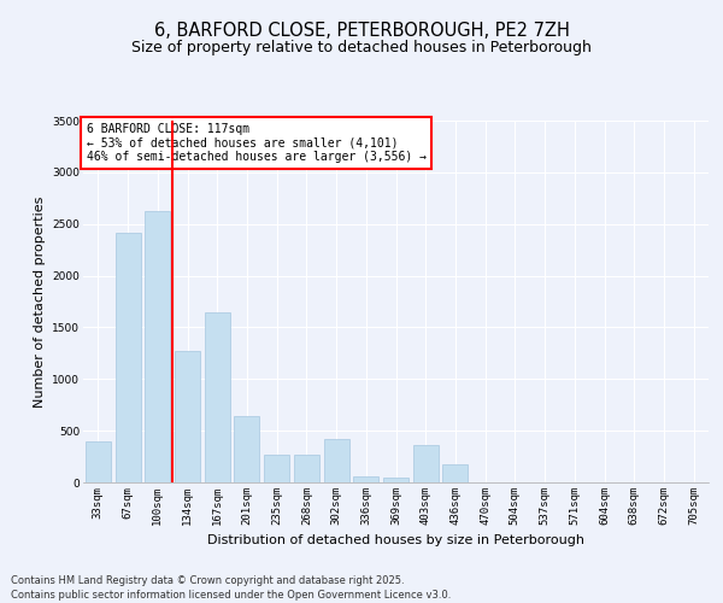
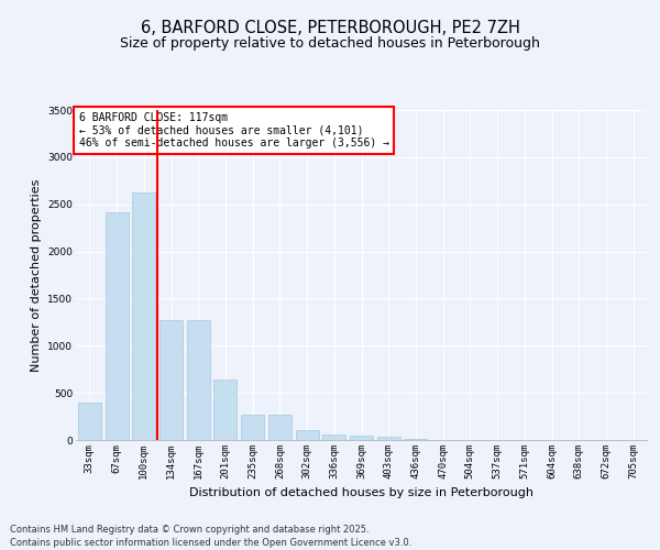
167sqm: 1640 -> 1270
302sqm: 420 -> 110
403sqm: 360 -> 30
436sqm: 180 -> 20
